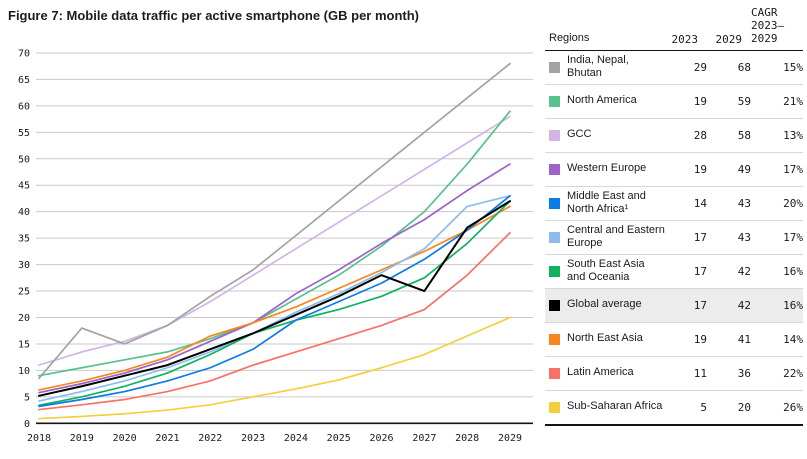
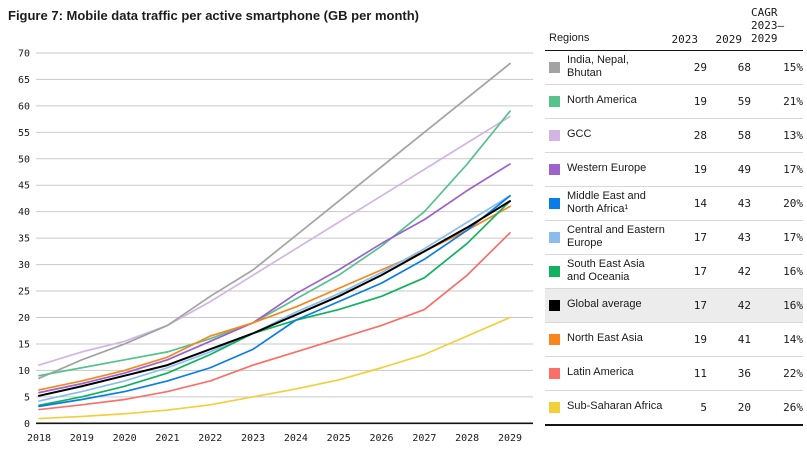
India, Nepal, Bhutan/2019: 18 -> 12
Global average/2027: 25 -> 32
Central and Eastern Europe/2028: 41 -> 38
